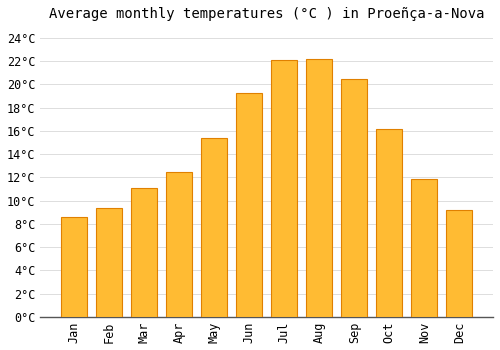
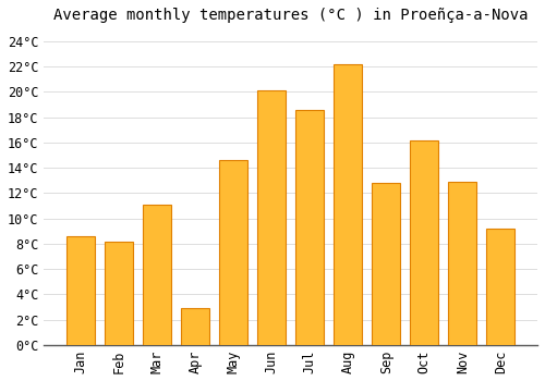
Feb: 9.4°C -> 8.2°C
Apr: 12.5°C -> 2.9°C
May: 15.4°C -> 14.6°C
Jun: 19.3°C -> 20.1°C
Jul: 22.1°C -> 18.6°C
Sep: 20.5°C -> 12.8°C
Nov: 11.9°C -> 12.9°C
